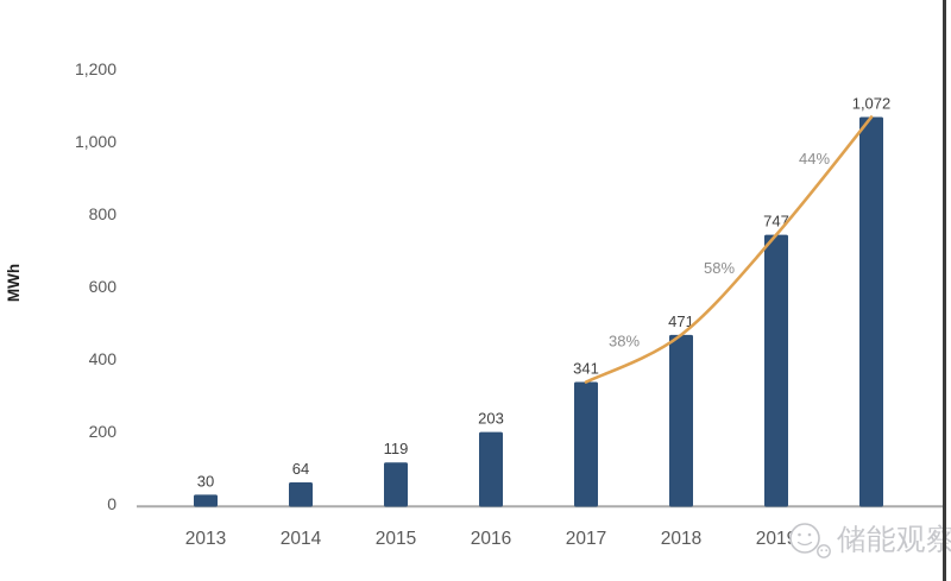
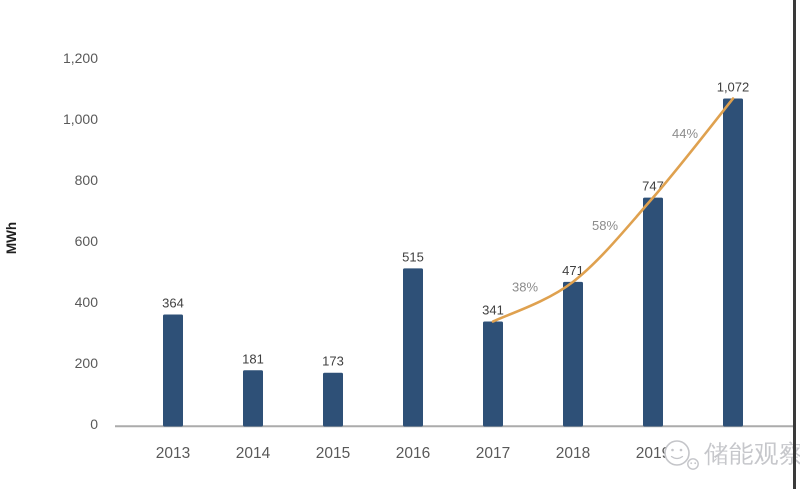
2013: 30 -> 364
2014: 64 -> 181
2015: 119 -> 173
2016: 203 -> 515
